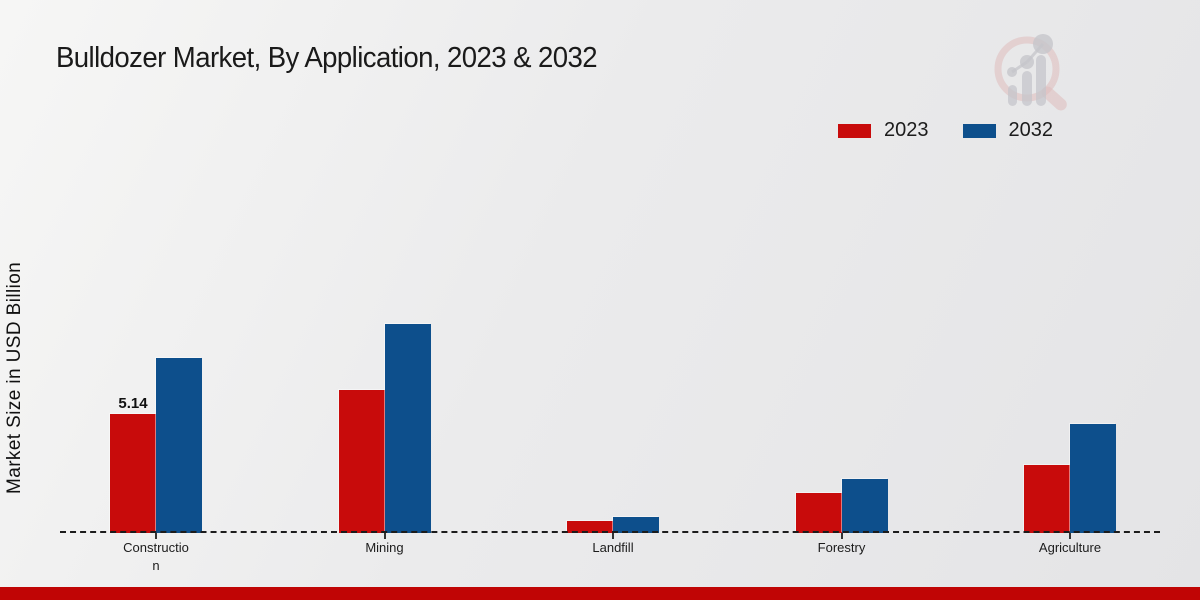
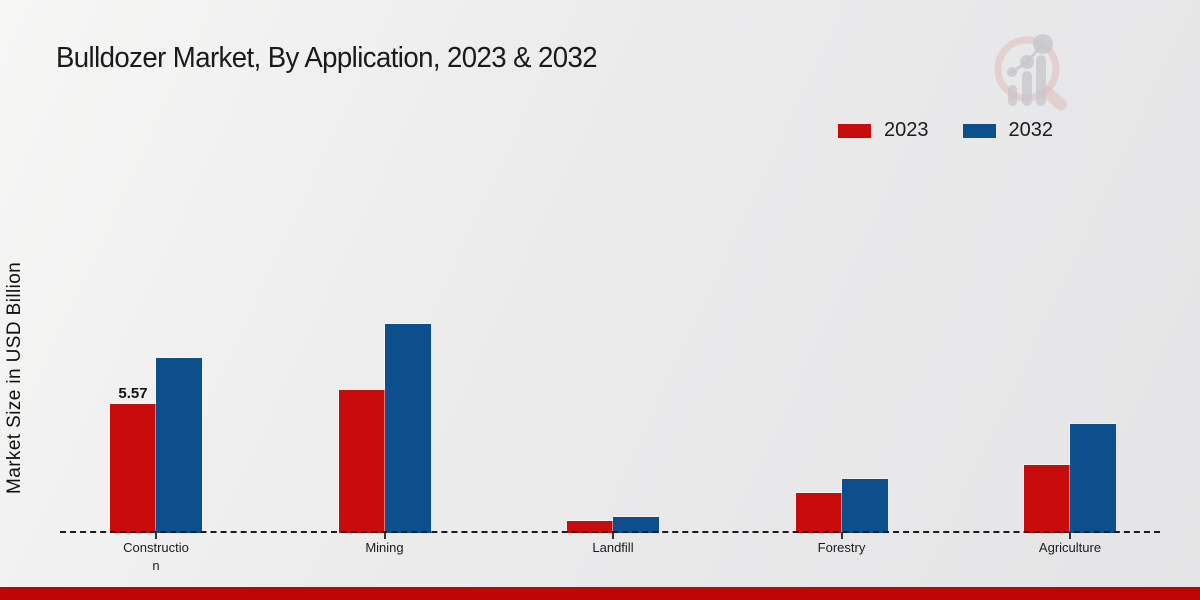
2023/Construction: 5.14 -> 5.57
